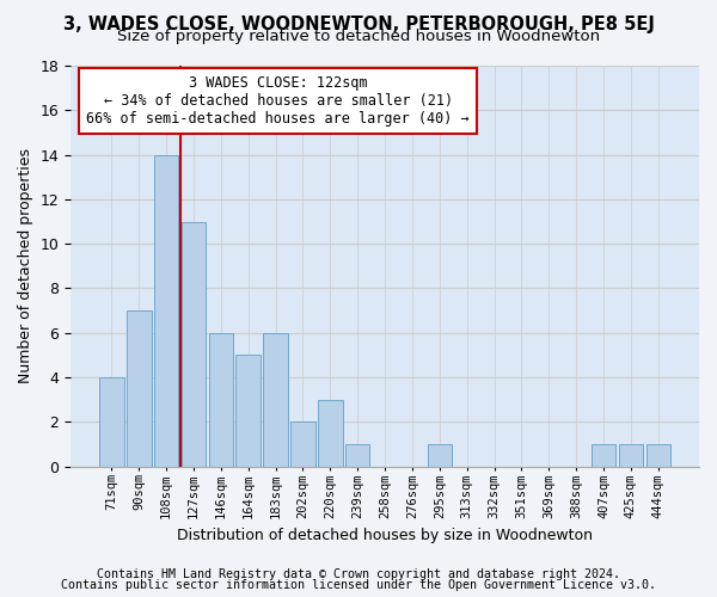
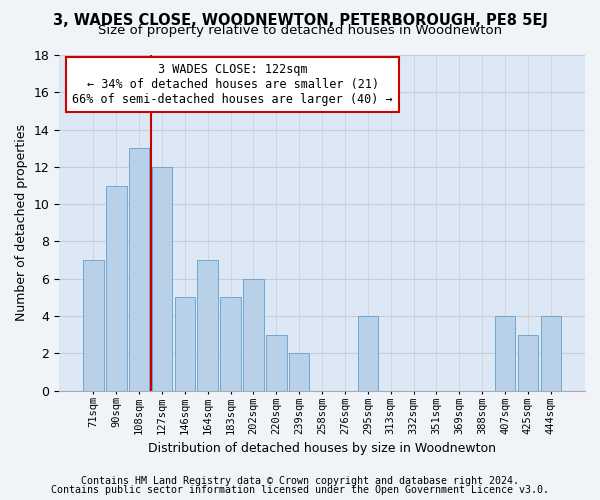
71sqm: 4 -> 7
90sqm: 7 -> 11
108sqm: 14 -> 13
127sqm: 11 -> 12
146sqm: 6 -> 5
164sqm: 5 -> 7
183sqm: 6 -> 5
202sqm: 2 -> 6
239sqm: 1 -> 2
295sqm: 1 -> 4
407sqm: 1 -> 4
425sqm: 1 -> 3
444sqm: 1 -> 4
